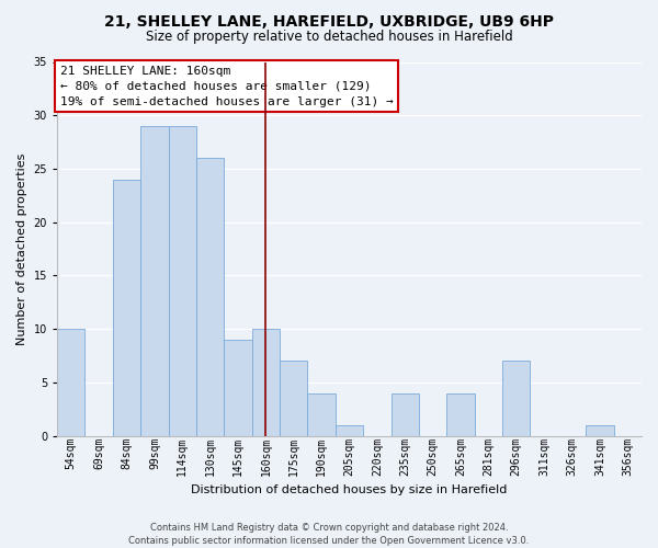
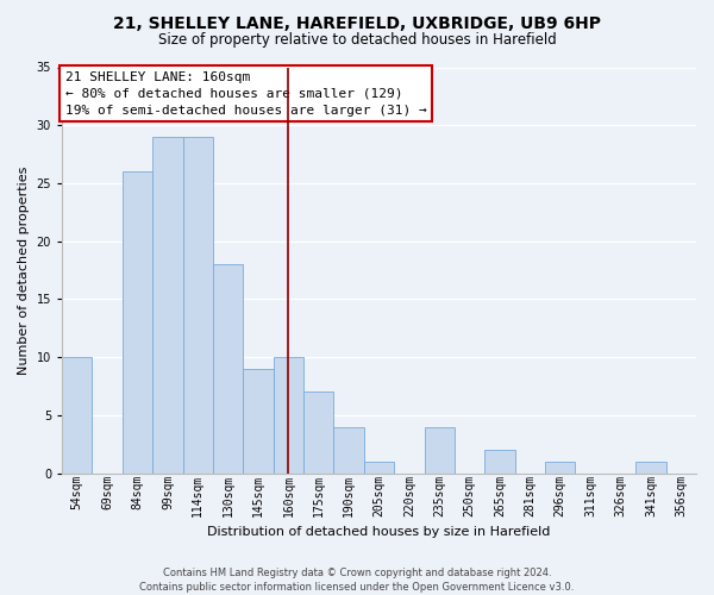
84sqm: 24 -> 26
130sqm: 26 -> 18
265sqm: 4 -> 2
296sqm: 7 -> 1
